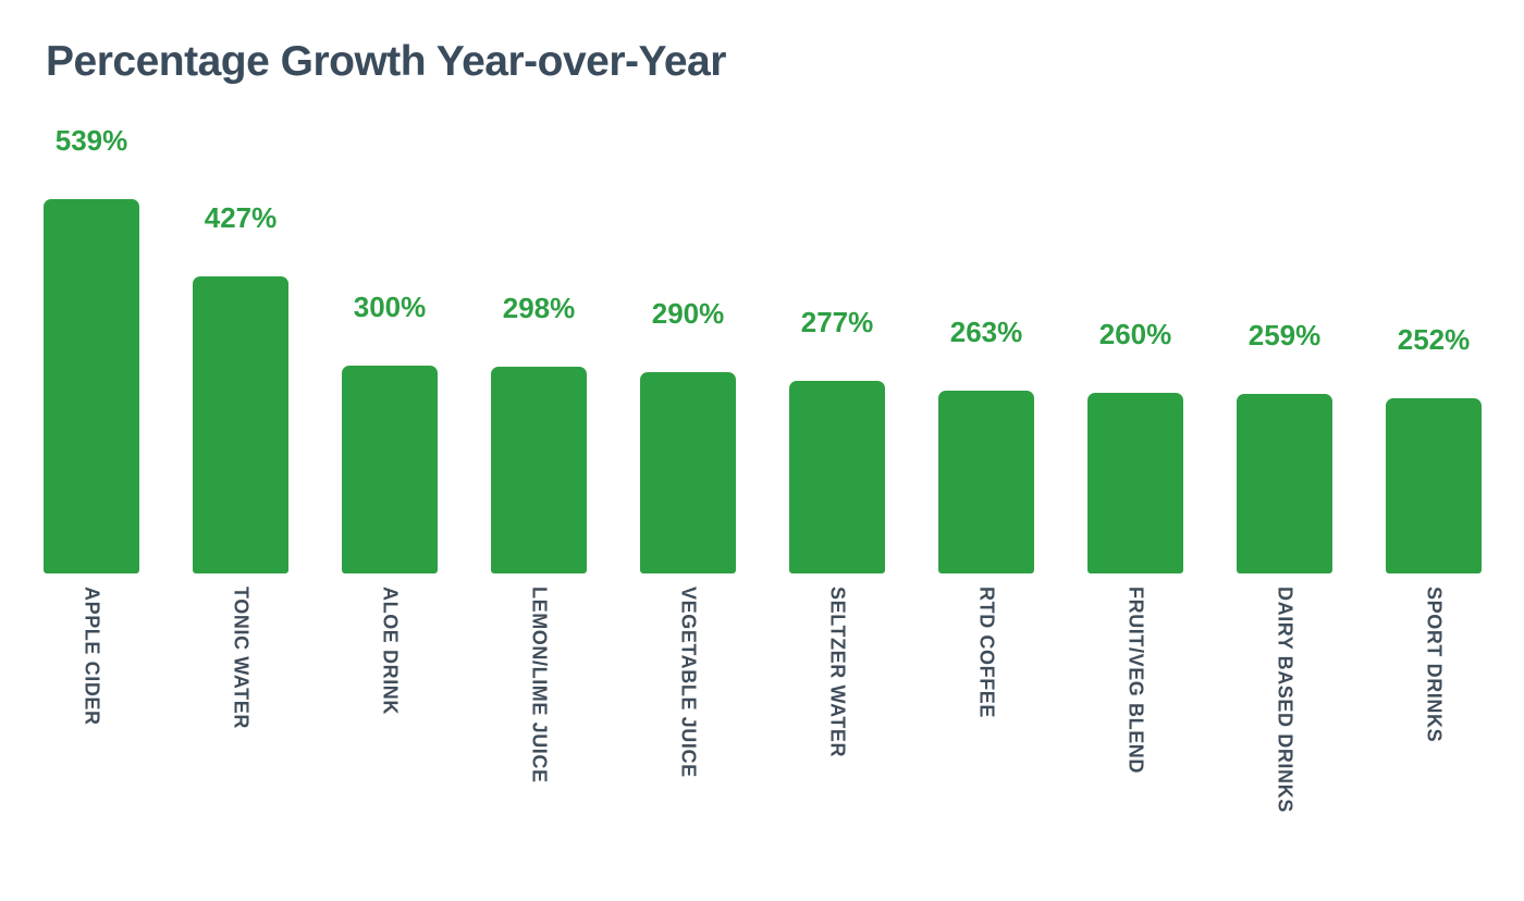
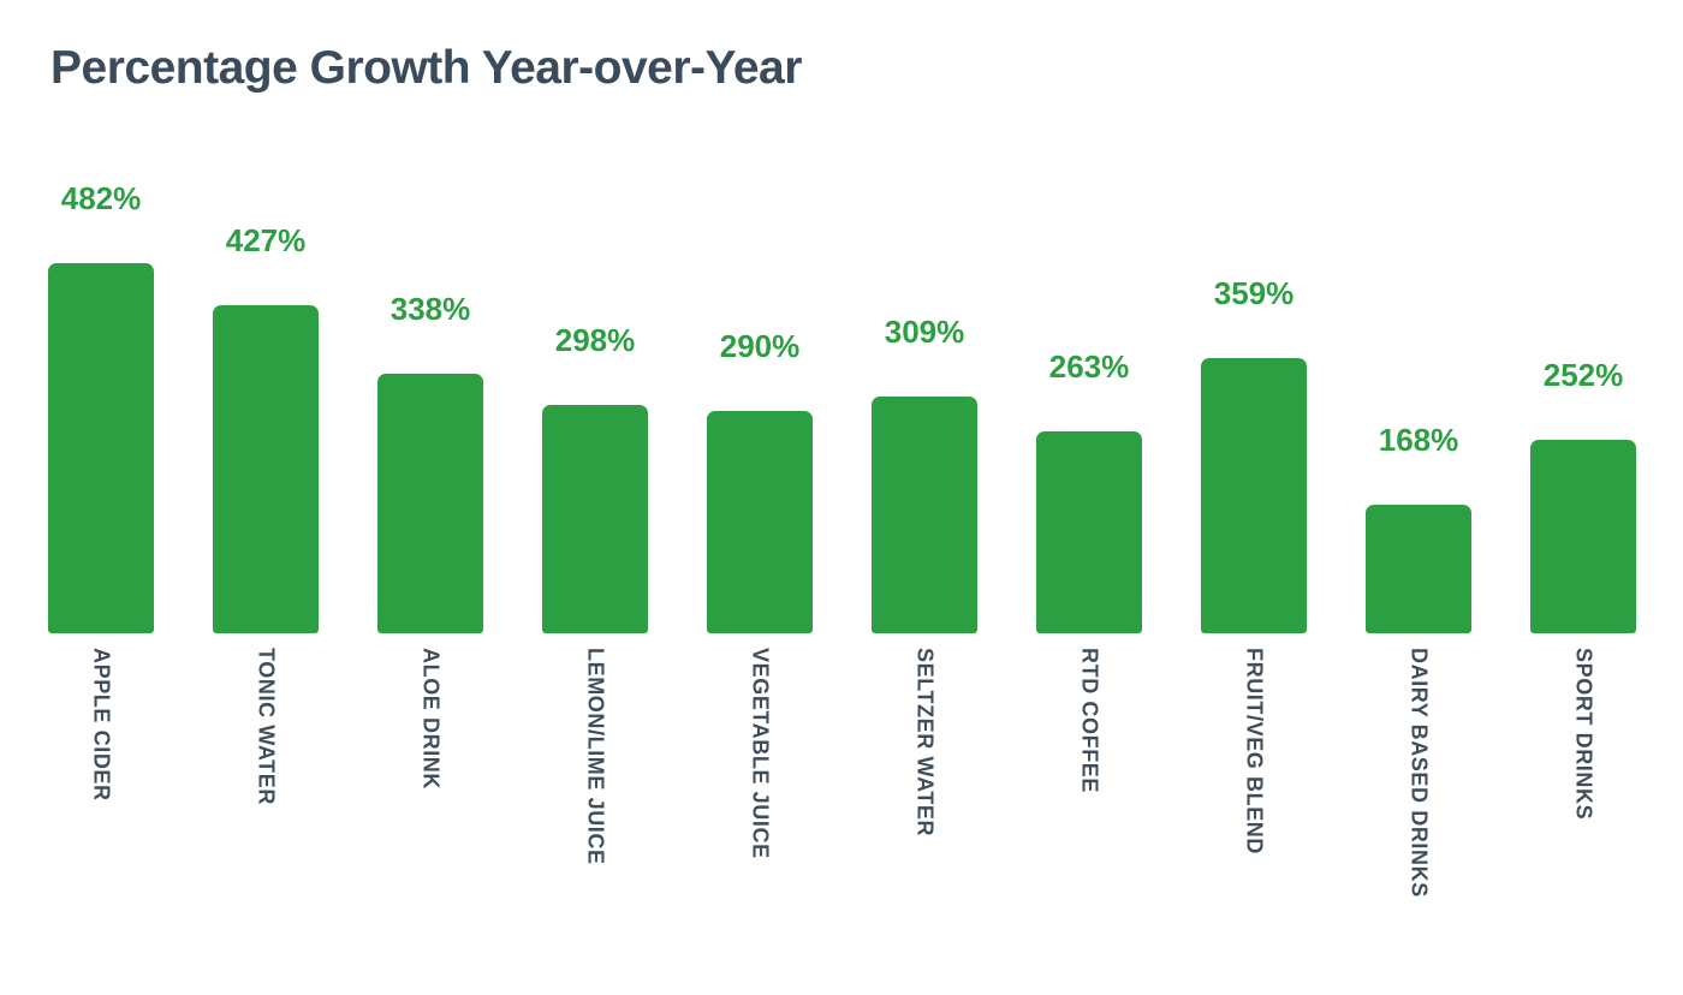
APPLE CIDER: 539% -> 482%
ALOE DRINK: 300% -> 338%
SELTZER WATER: 277% -> 309%
FRUIT/VEG BLEND: 260% -> 359%
DAIRY BASED DRINKS: 259% -> 168%
